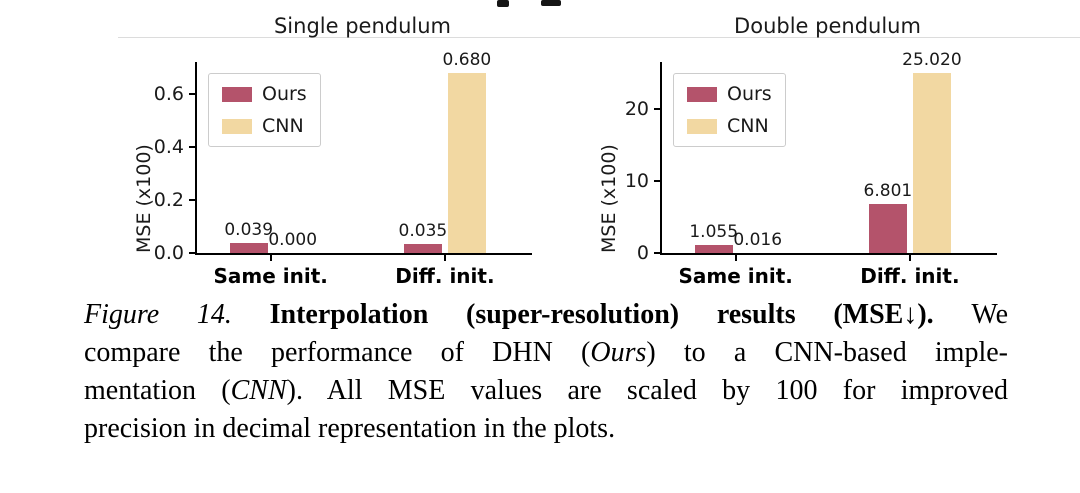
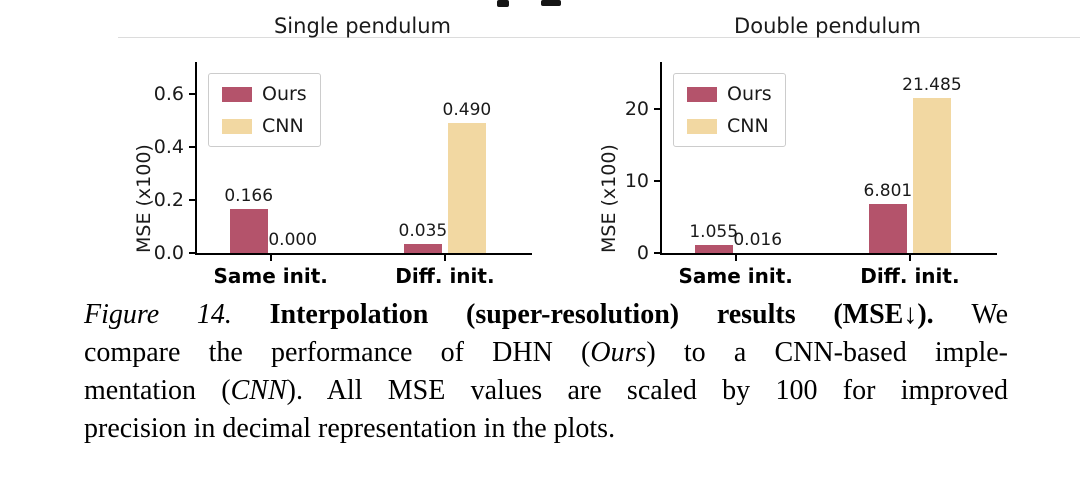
Single pendulum/Ours/Same init.: 0.039 -> 0.166
Single pendulum/CNN/Diff. init.: 0.680 -> 0.490
Double pendulum/CNN/Diff. init.: 25.020 -> 21.485
